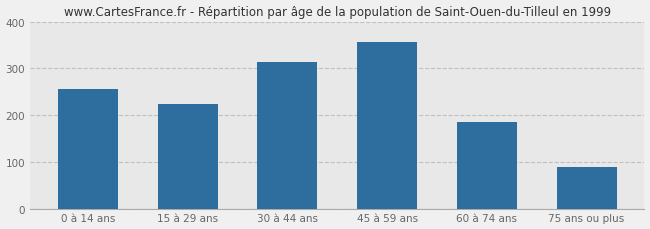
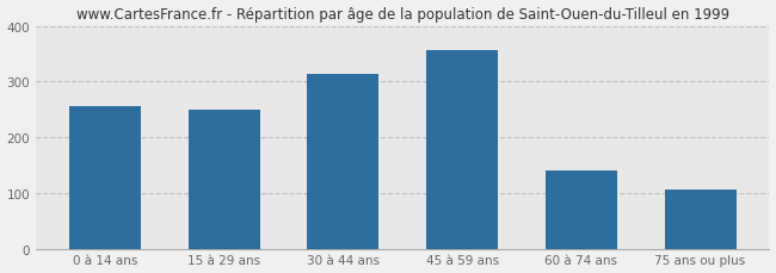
15 à 29 ans: 224 -> 250
60 à 74 ans: 186 -> 140
75 ans ou plus: 88 -> 105
